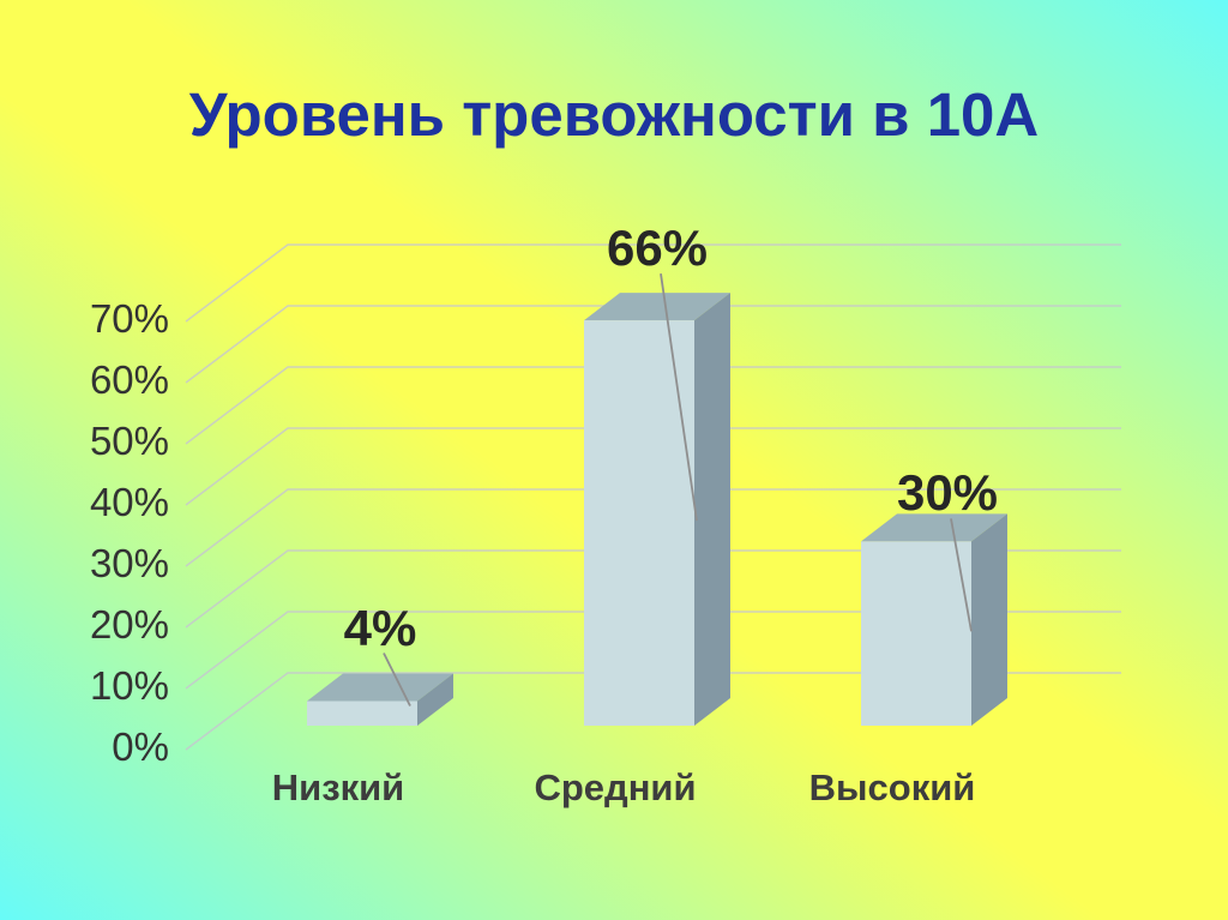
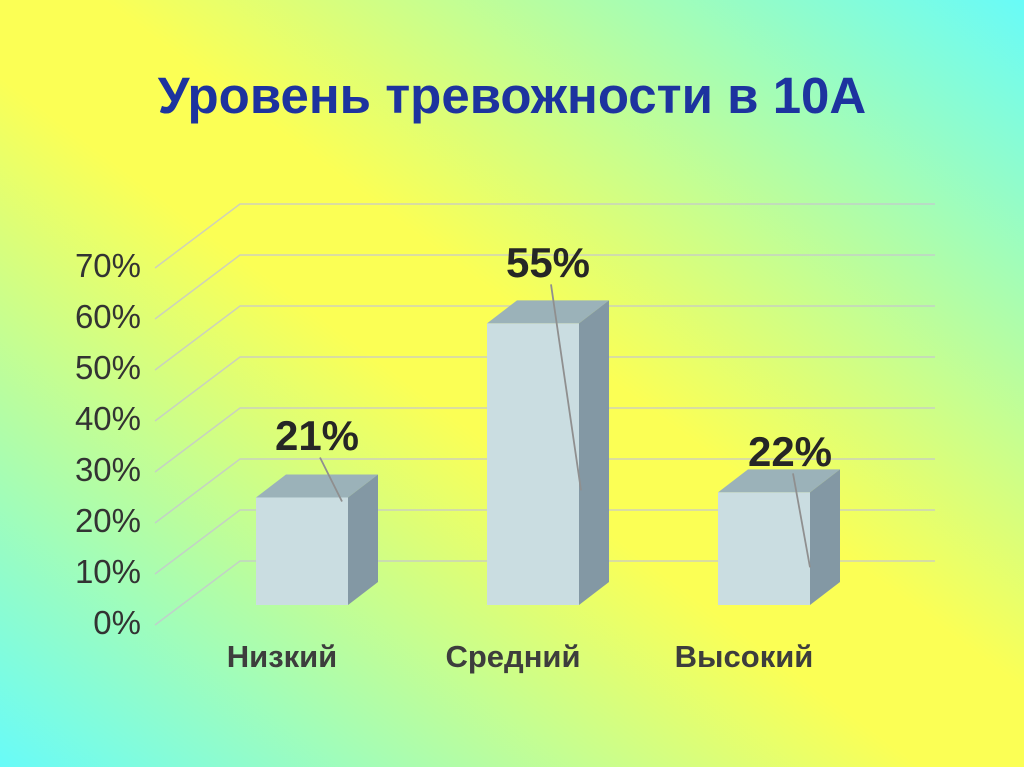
Низкий: 4% -> 21%
Средний: 66% -> 55%
Высокий: 30% -> 22%
